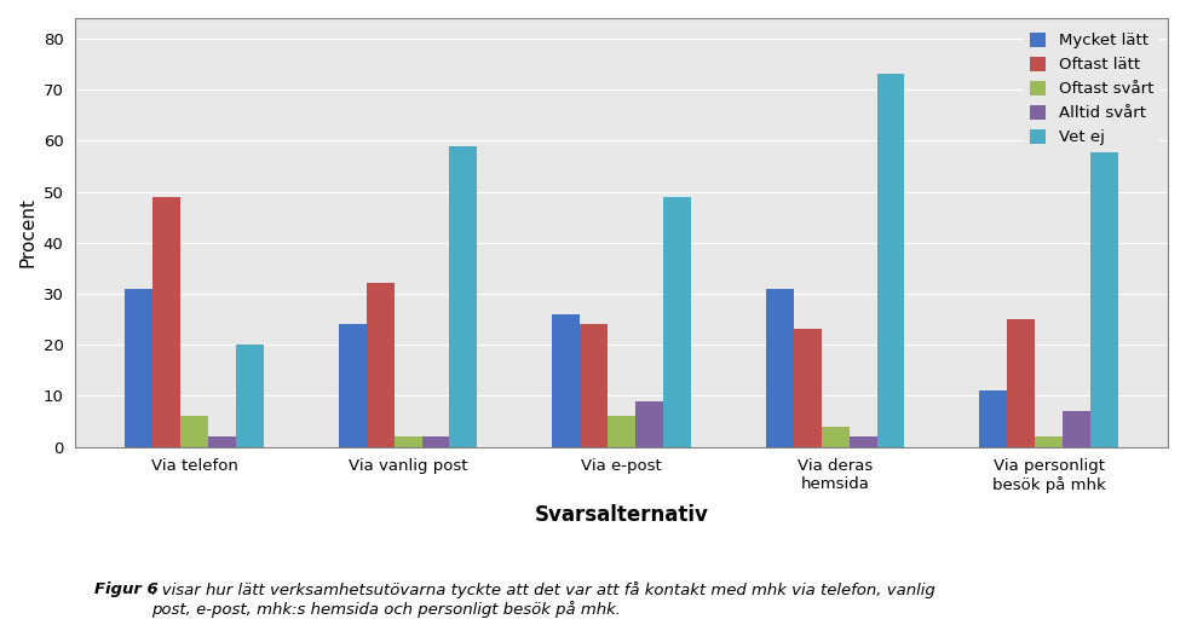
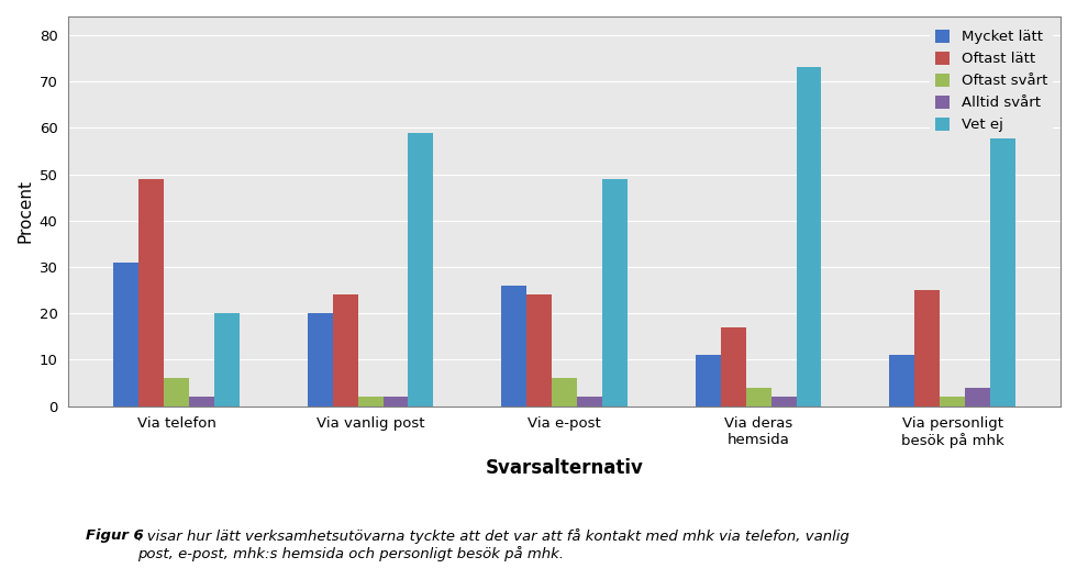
Mycket lätt/Via vanlig post: 24 -> 20
Oftast lätt/Via vanlig post: 32 -> 24
Alltid svårt/Via e-post: 9 -> 2
Mycket lätt/Via deras hemsida: 31 -> 11
Oftast lätt/Via deras hemsida: 23 -> 17
Alltid svårt/Via personligt besök på mhk: 7 -> 4
